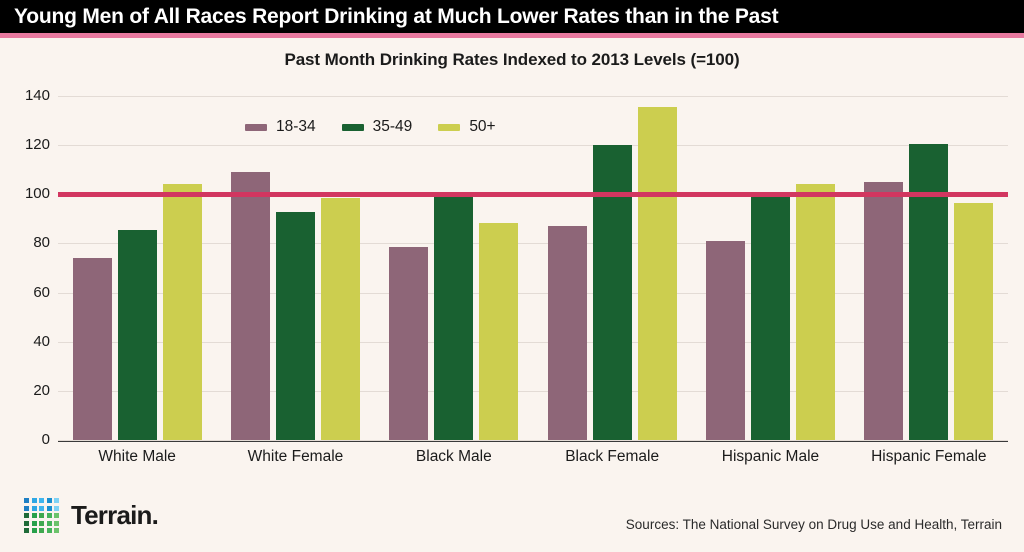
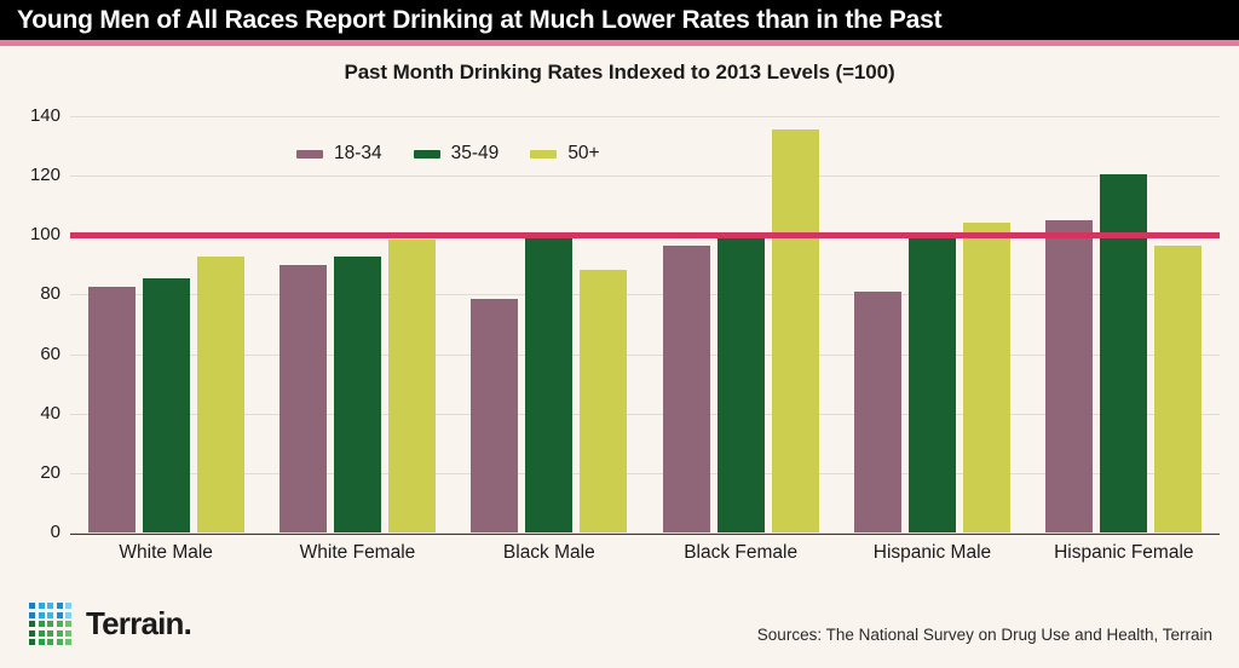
18-34/White Male: 74 -> 82
50+/White Male: 104 -> 93
18-34/White Female: 109 -> 90
18-34/Black Female: 87 -> 96
35-49/Black Female: 120 -> 99
